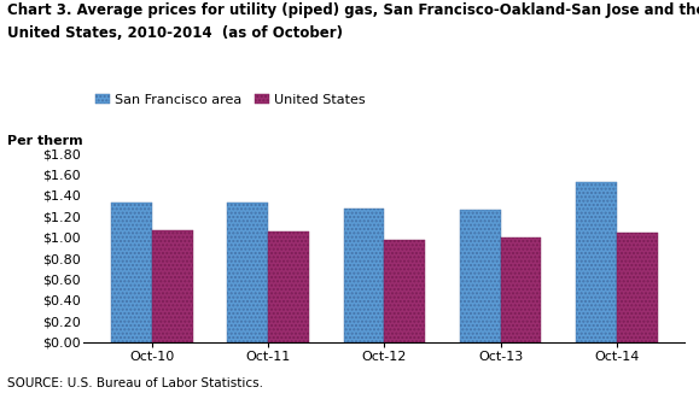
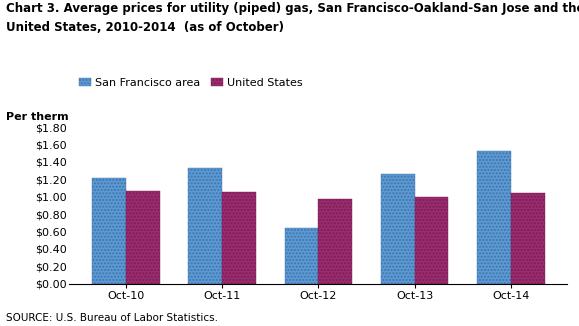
San Francisco area/Oct-10: $1.33 -> $1.22
San Francisco area/Oct-12: $1.27 -> $0.64
